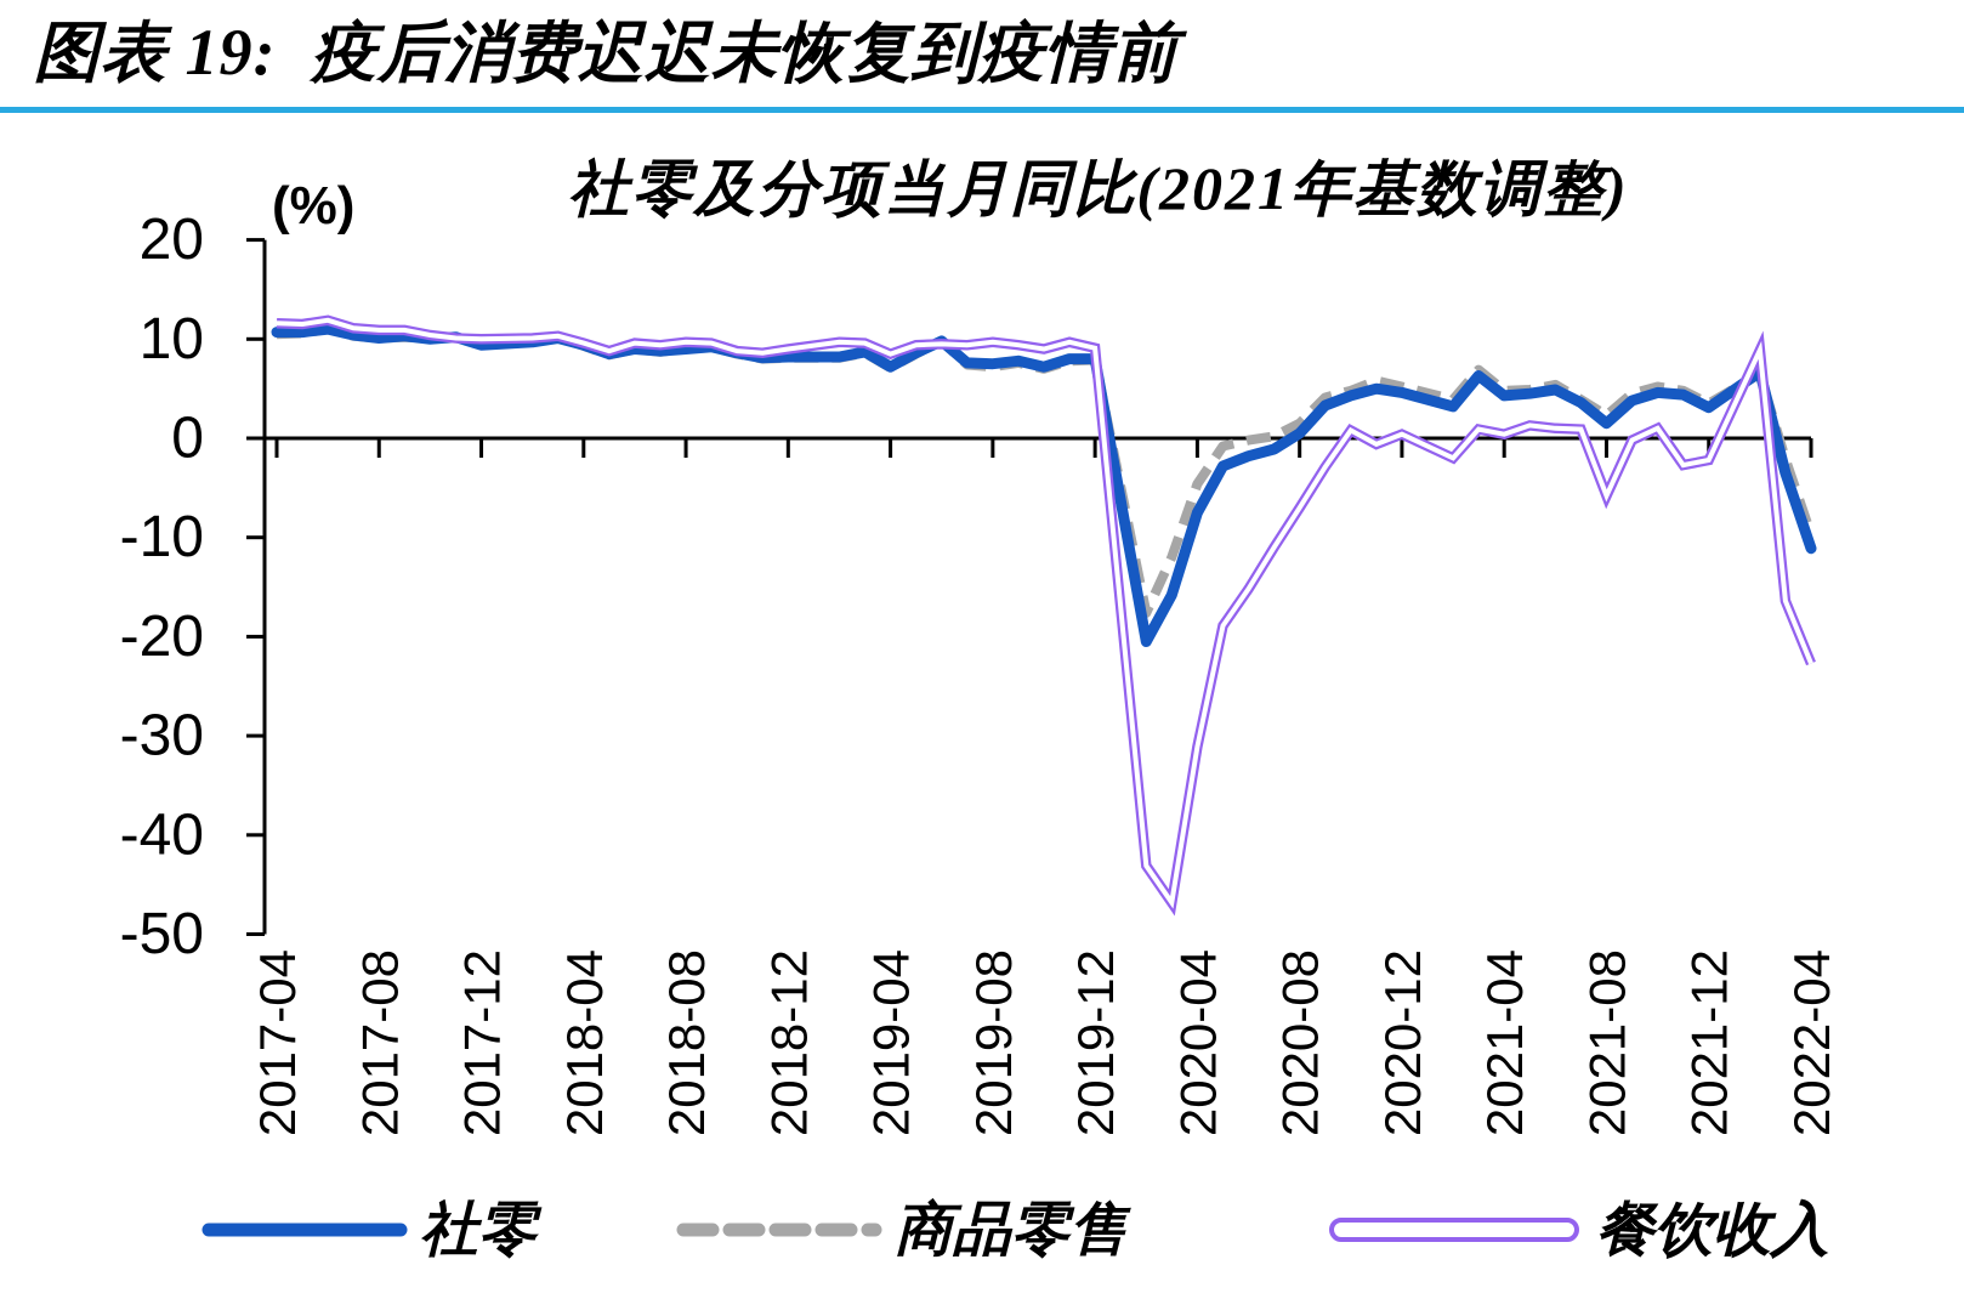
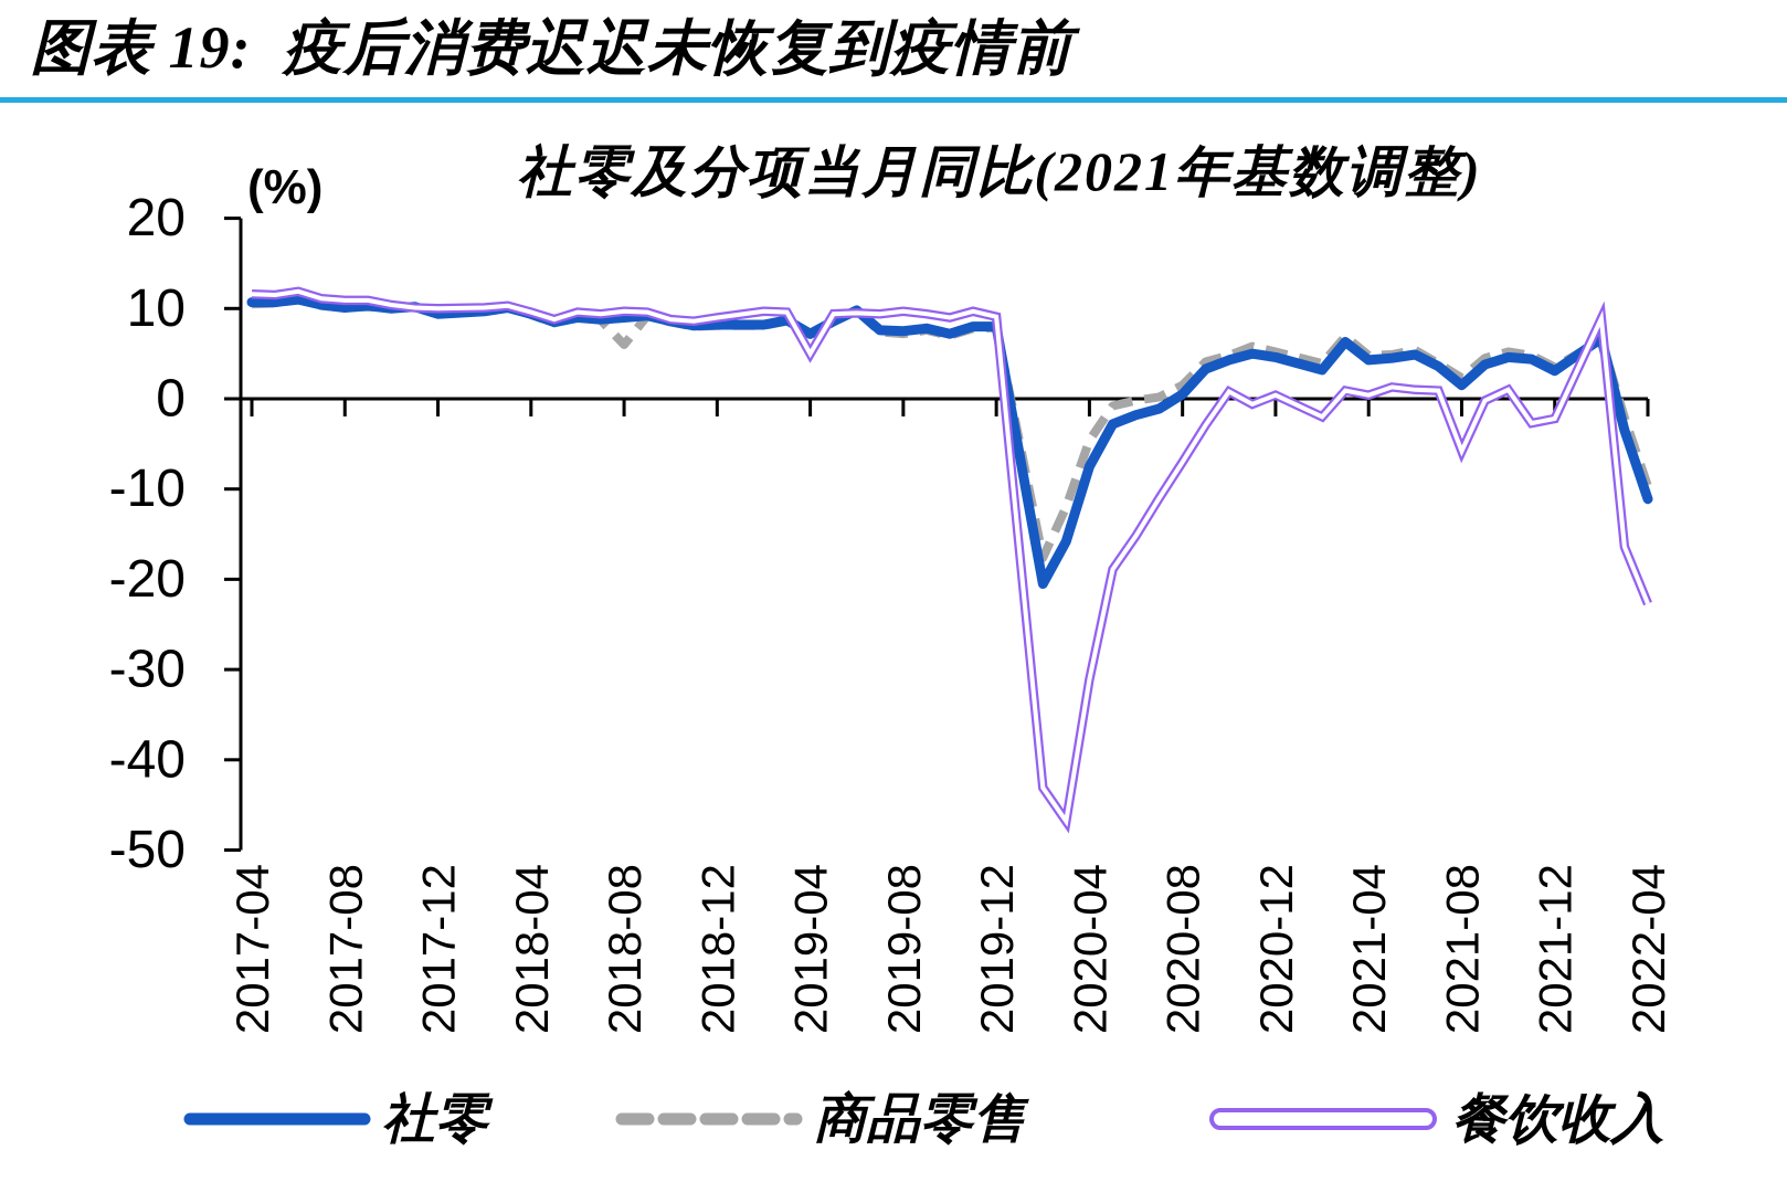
商品零售/2018-08: 9 -> 6
餐饮收入/2019-04: 8 -> 5
